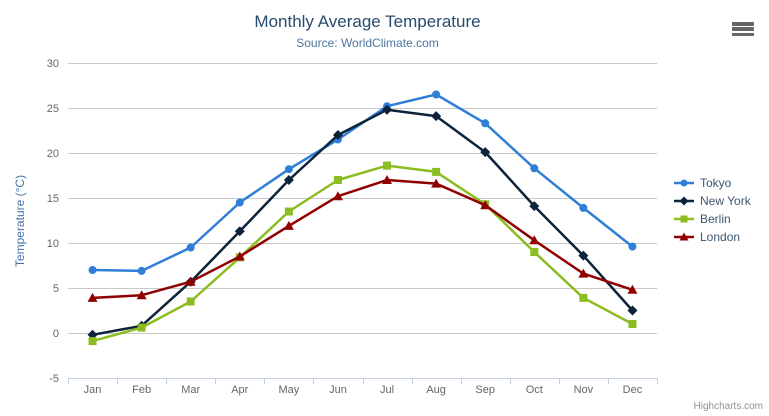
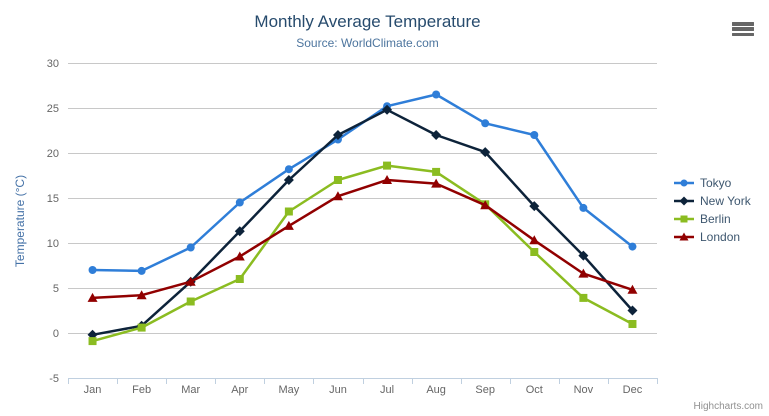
Berlin/Apr: 8 -> 6
New York/Aug: 24 -> 22
Tokyo/Oct: 18 -> 22
